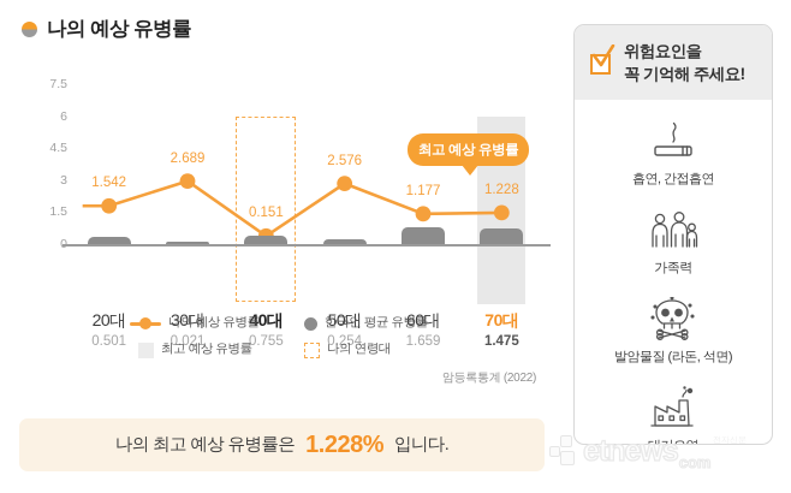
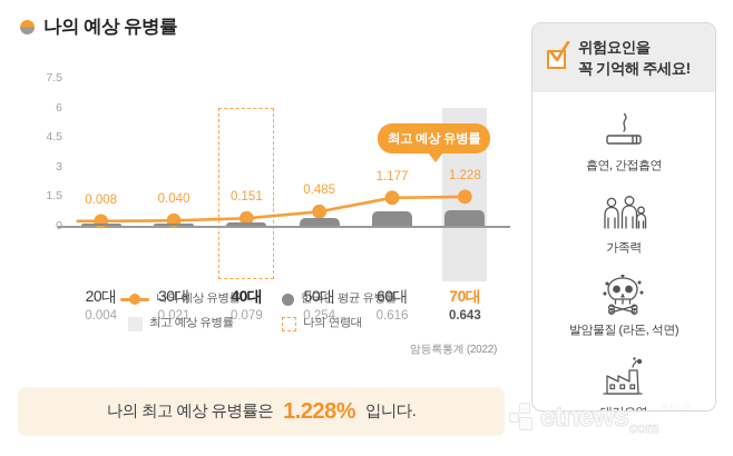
나의 예상 유병률/20대: 1.542 -> 0.008
한국인 평균 유병률/20대: 0.501 -> 0.004
나의 예상 유병률/30대: 2.689 -> 0.040
한국인 평균 유병률/40대: 0.755 -> 0.079
나의 예상 유병률/50대: 2.576 -> 0.485
한국인 평균 유병률/60대: 1.659 -> 0.616
한국인 평균 유병률/70대: 1.475 -> 0.643
